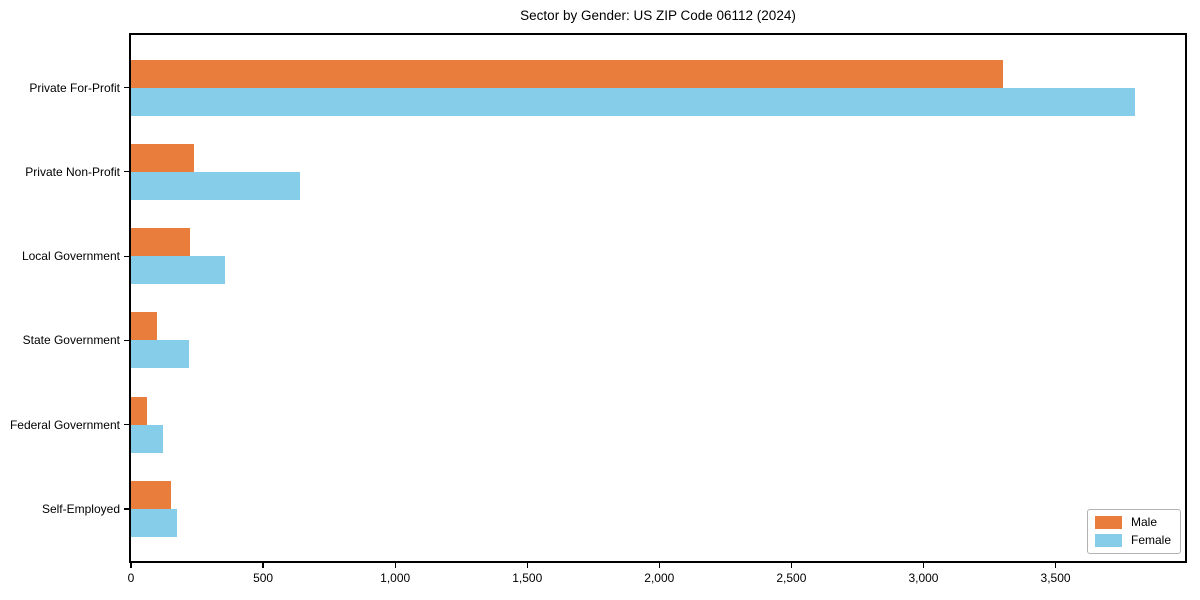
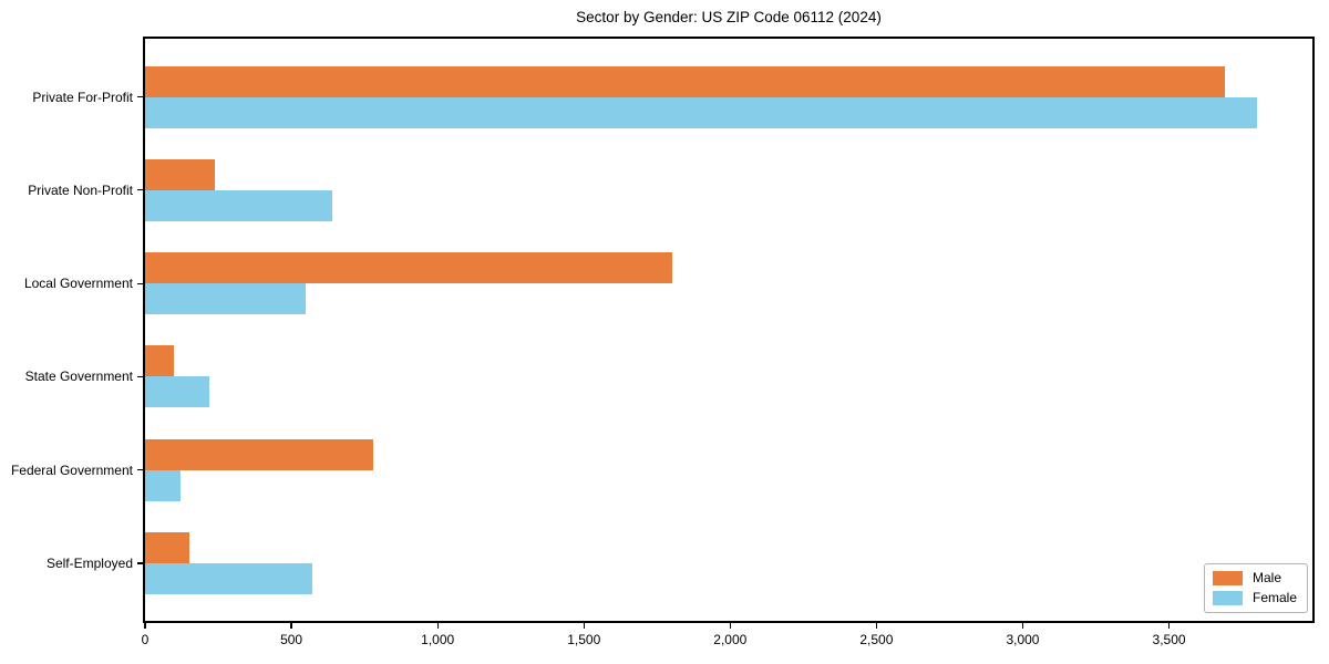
Male/Private For-Profit: 3300 -> 3690
Male/Local Government: 220 -> 1800
Female/Local Government: 360 -> 550
Male/Federal Government: 60 -> 780
Female/Self-Employed: 180 -> 570
